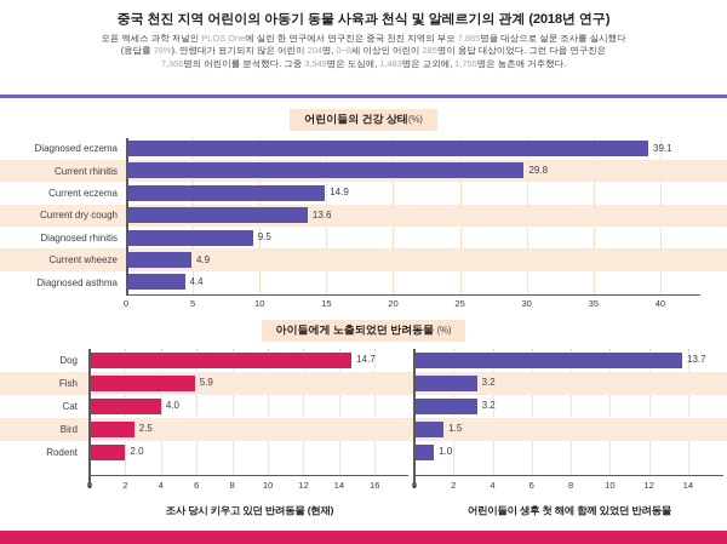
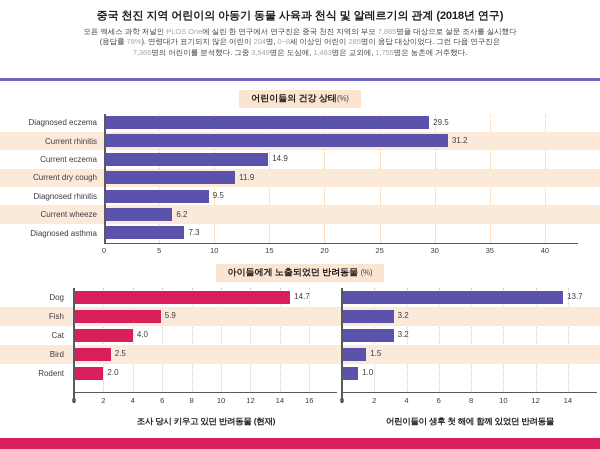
어린이들의 건강 상태/Diagnosed eczema: 39.1 -> 29.5
어린이들의 건강 상태/Current rhinitis: 29.8 -> 31.2
어린이들의 건강 상태/Current dry cough: 13.6 -> 11.9
어린이들의 건강 상태/Current wheeze: 4.9 -> 6.2
어린이들의 건강 상태/Diagnosed asthma: 4.4 -> 7.3
